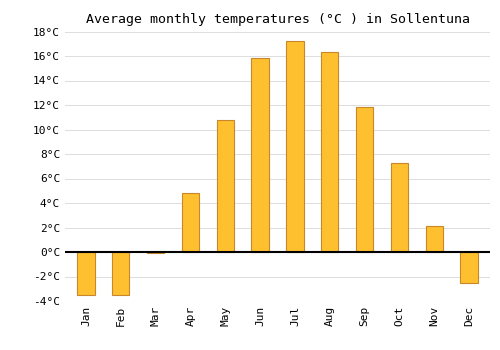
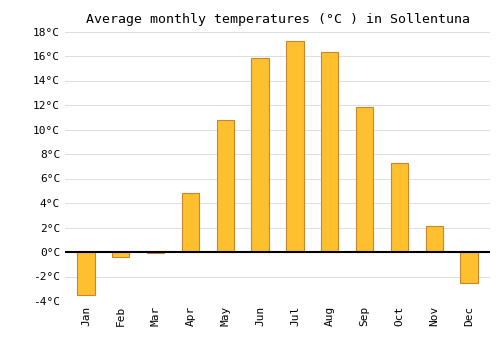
Feb: -3.5°C -> -0.4°C
